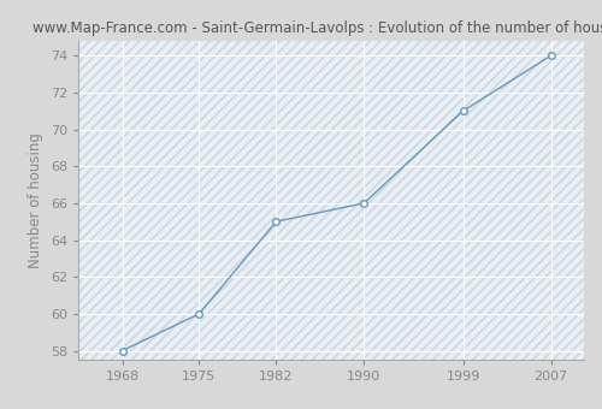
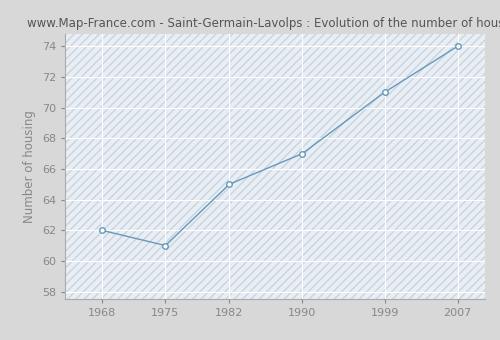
1968: 58 -> 62
1975: 60 -> 61
1990: 66 -> 67
